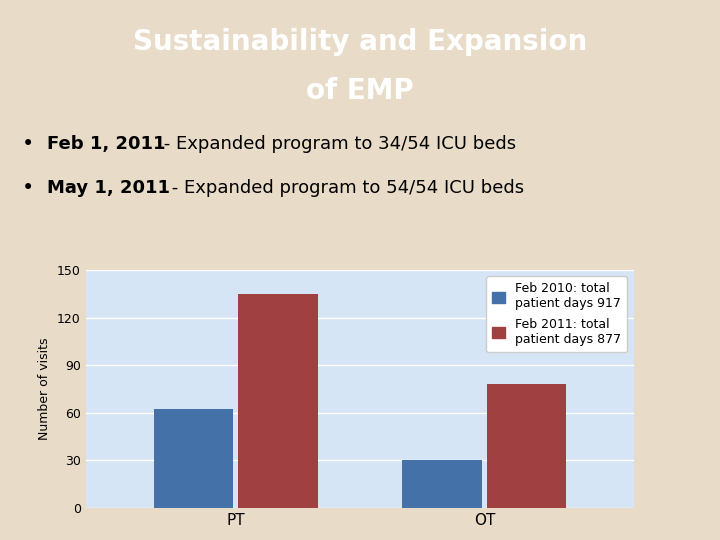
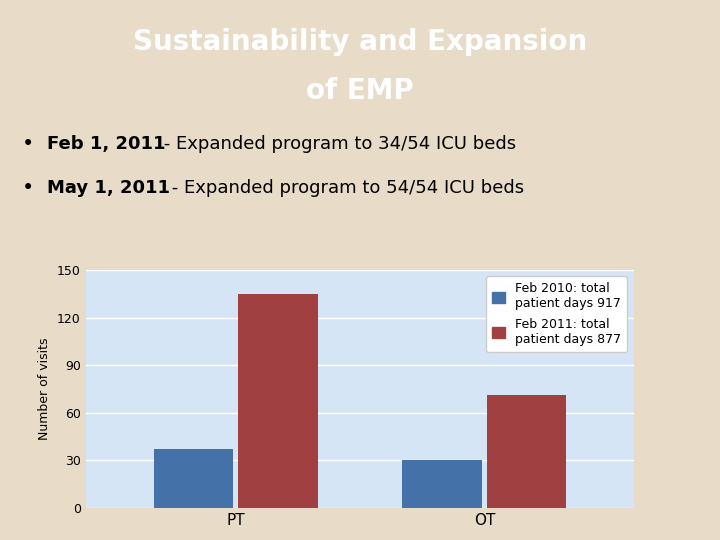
Feb 2010: total patient days 917/PT: 62 -> 37
Feb 2011: total patient days 877/OT: 78 -> 71
